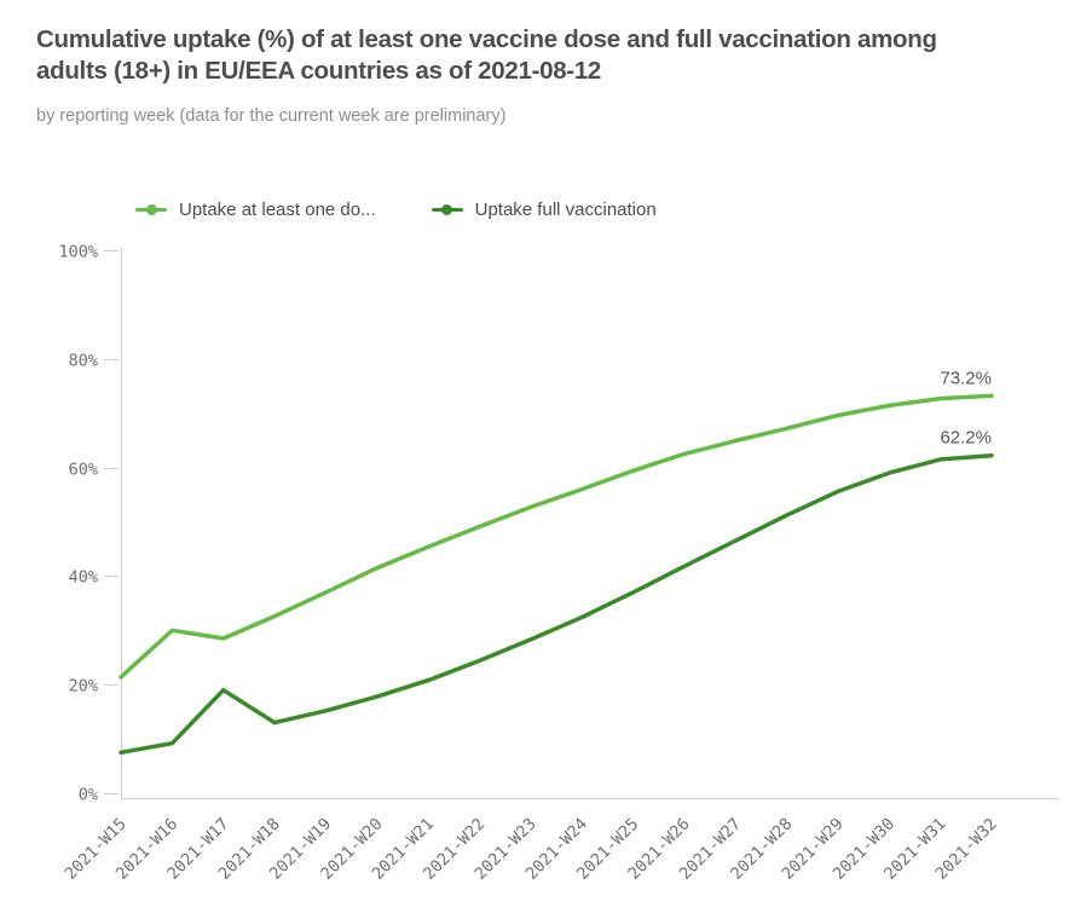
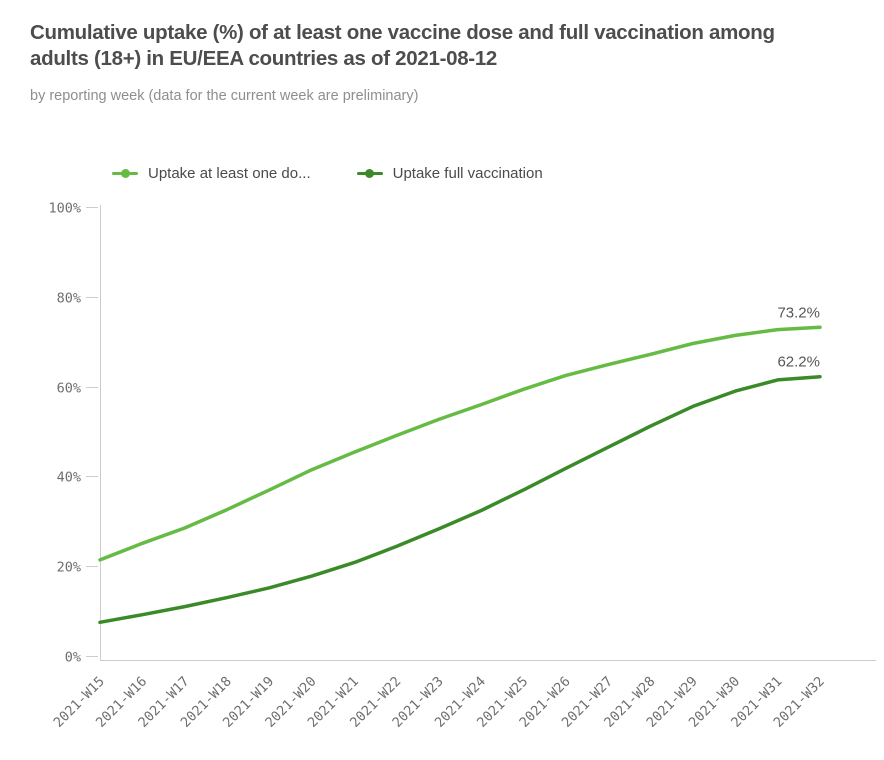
Uptake at least one do.../2021-W16: 30% -> 25%
Uptake full vaccination/2021-W17: 19% -> 11%
